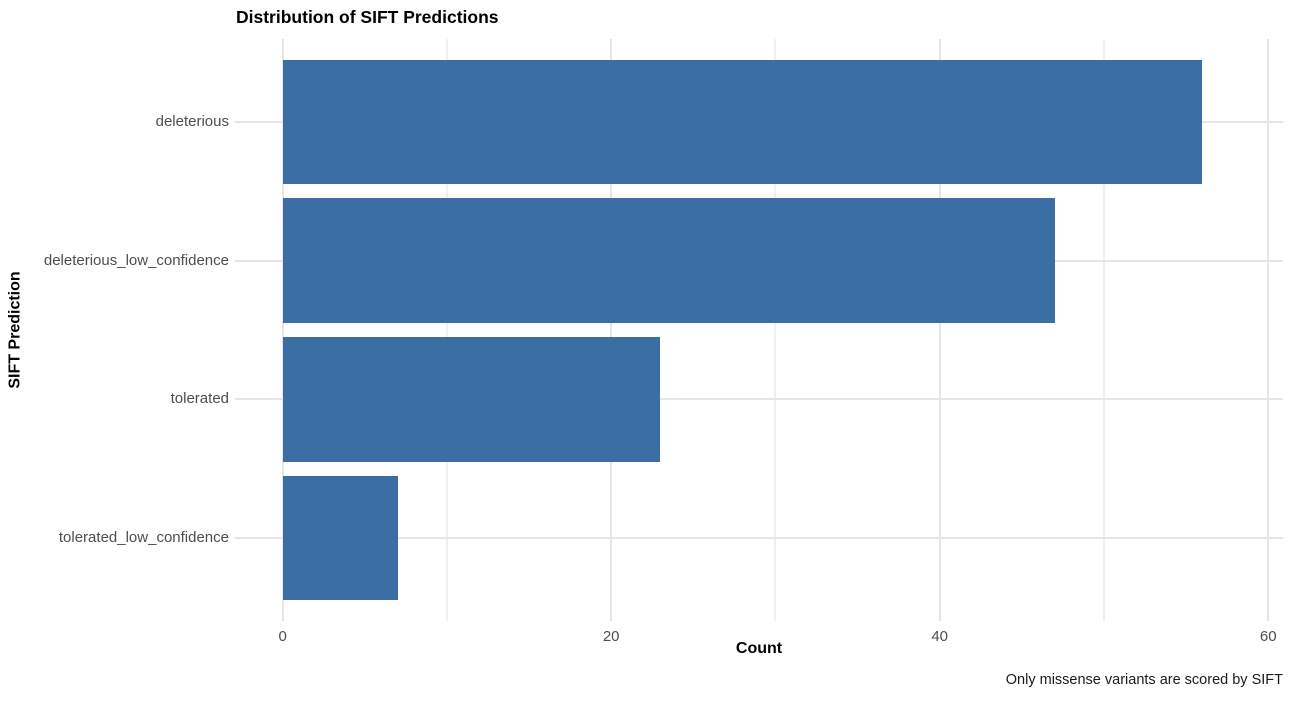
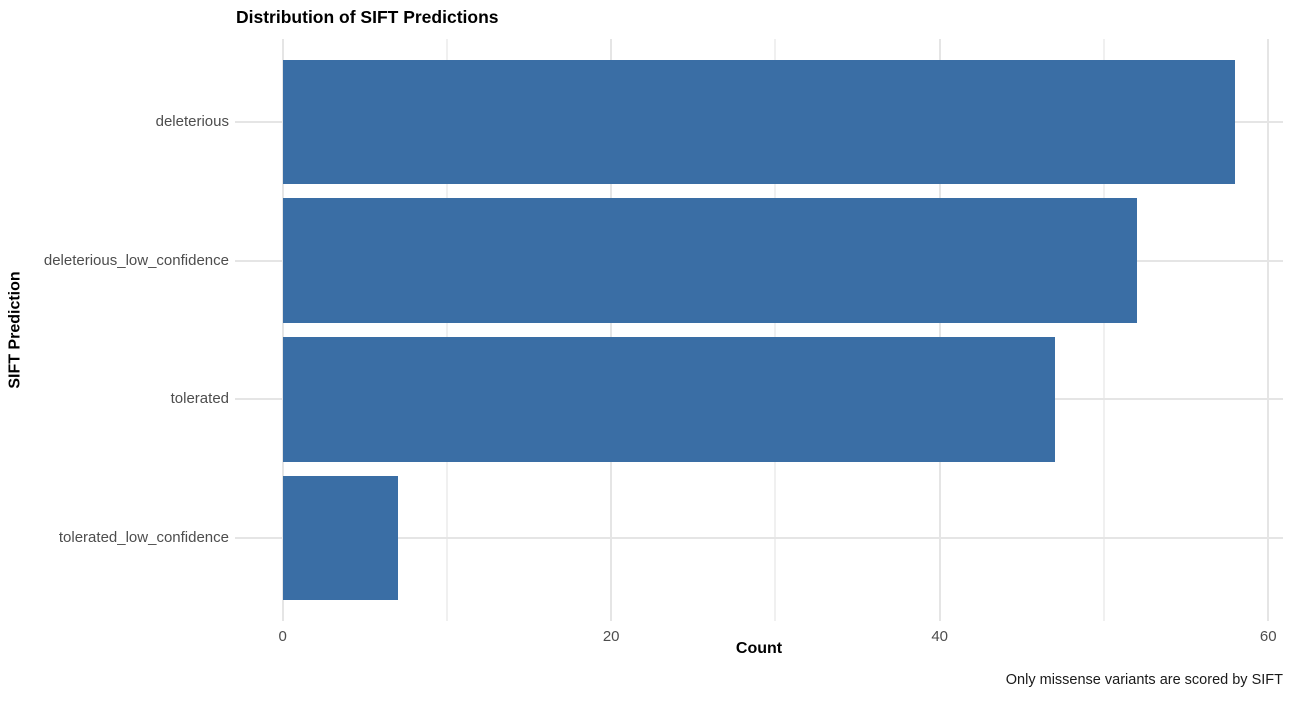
deleterious: 56 -> 58
deleterious_low_confidence: 47 -> 52
tolerated: 23 -> 47
